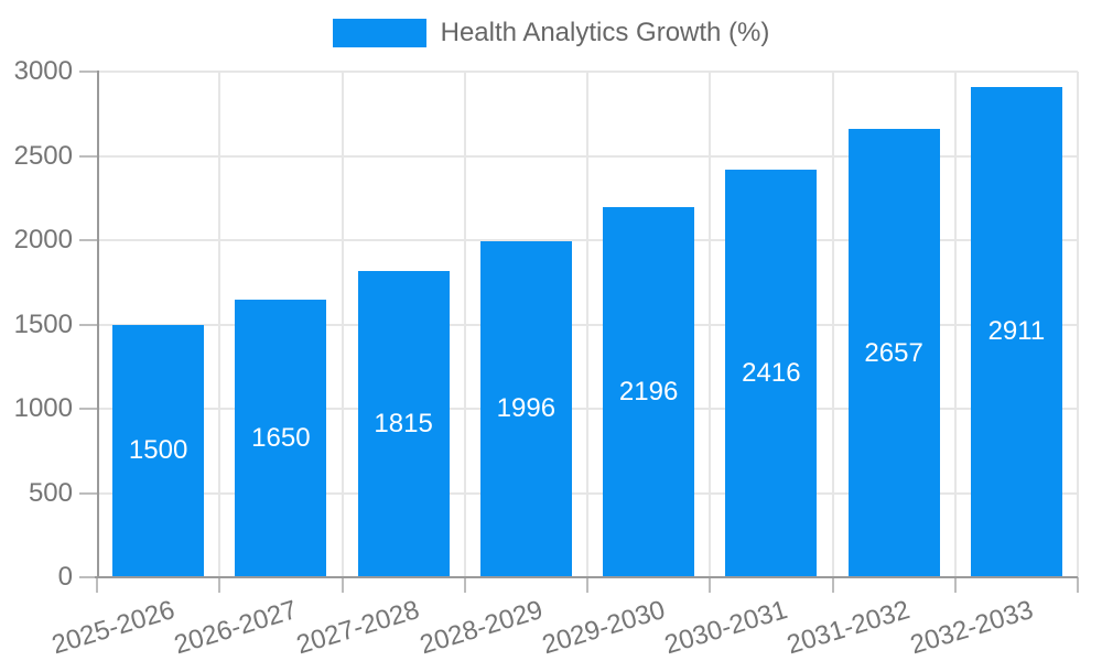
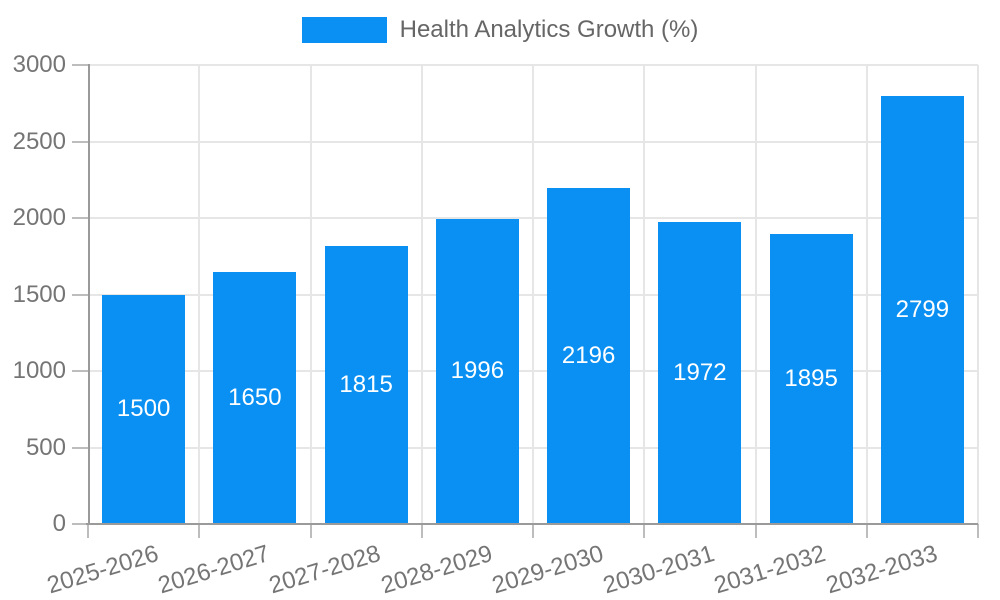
2030-2031: 2416 -> 1972
2031-2032: 2657 -> 1895
2032-2033: 2911 -> 2799
